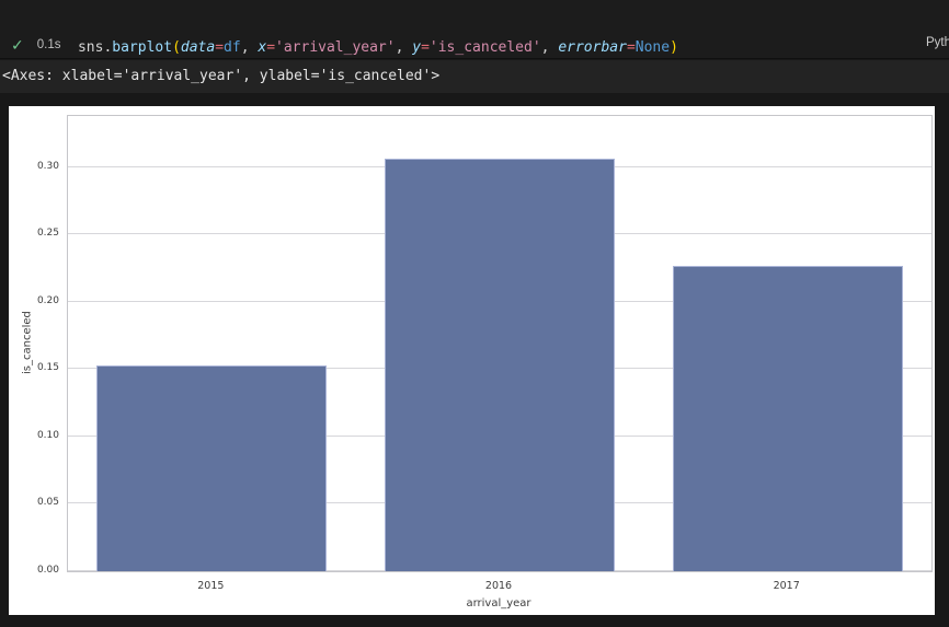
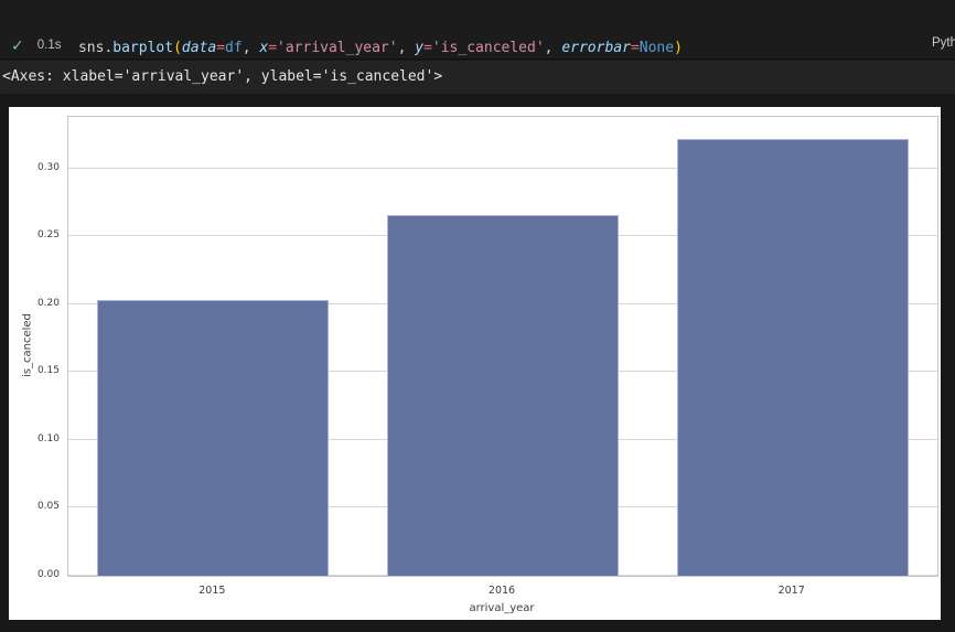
2015: 0.153 -> 0.203
2016: 0.306 -> 0.266
2017: 0.227 -> 0.322
